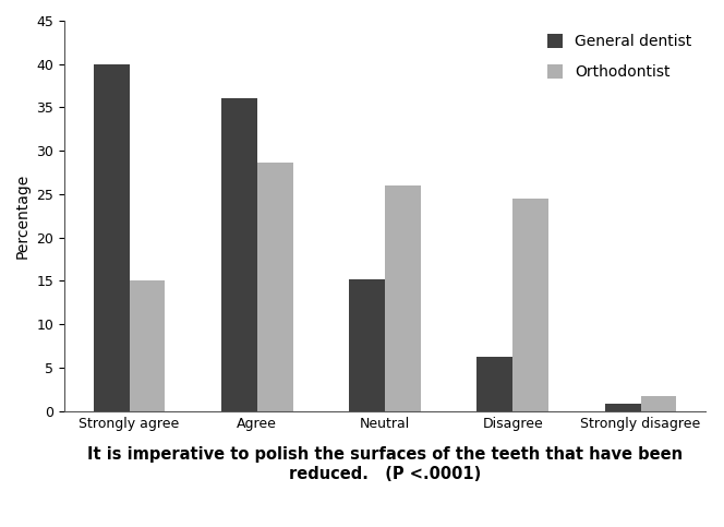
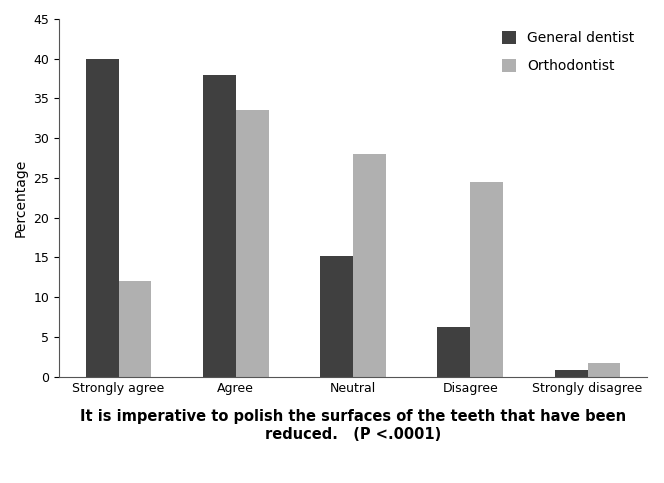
Orthodontist/Strongly agree: 15.0 -> 12.0
General dentist/Agree: 36.0 -> 38.0
Orthodontist/Agree: 28.6 -> 33.5
Orthodontist/Neutral: 26.0 -> 28.0
